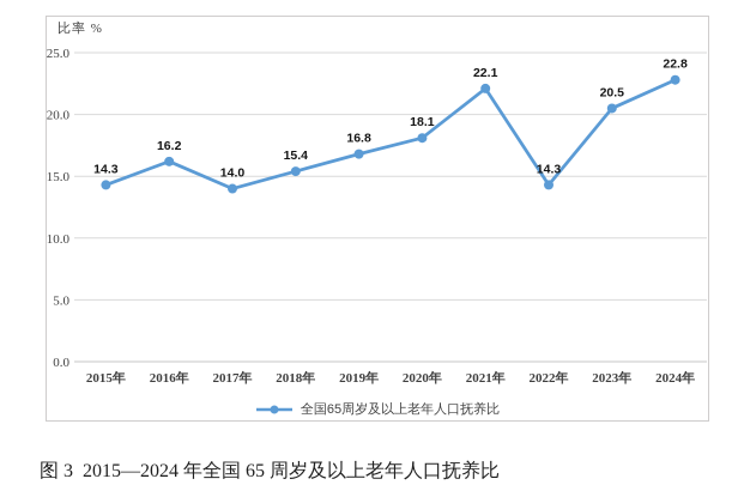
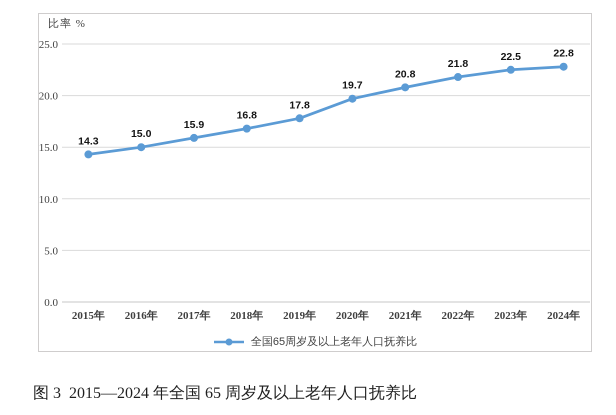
2016年: 16.2 -> 15.0
2017年: 14.0 -> 15.9
2018年: 15.4 -> 16.8
2019年: 16.8 -> 17.8
2020年: 18.1 -> 19.7
2021年: 22.1 -> 20.8
2022年: 14.3 -> 21.8
2023年: 20.5 -> 22.5
